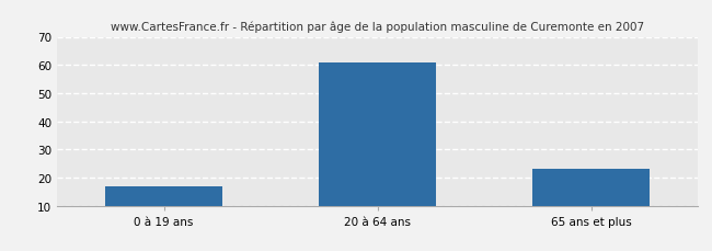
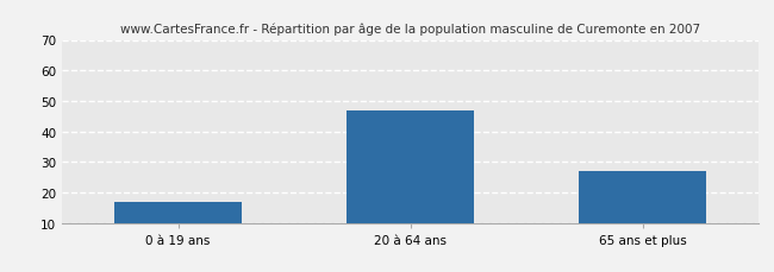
20 à 64 ans: 61 -> 47
65 ans et plus: 23 -> 27
